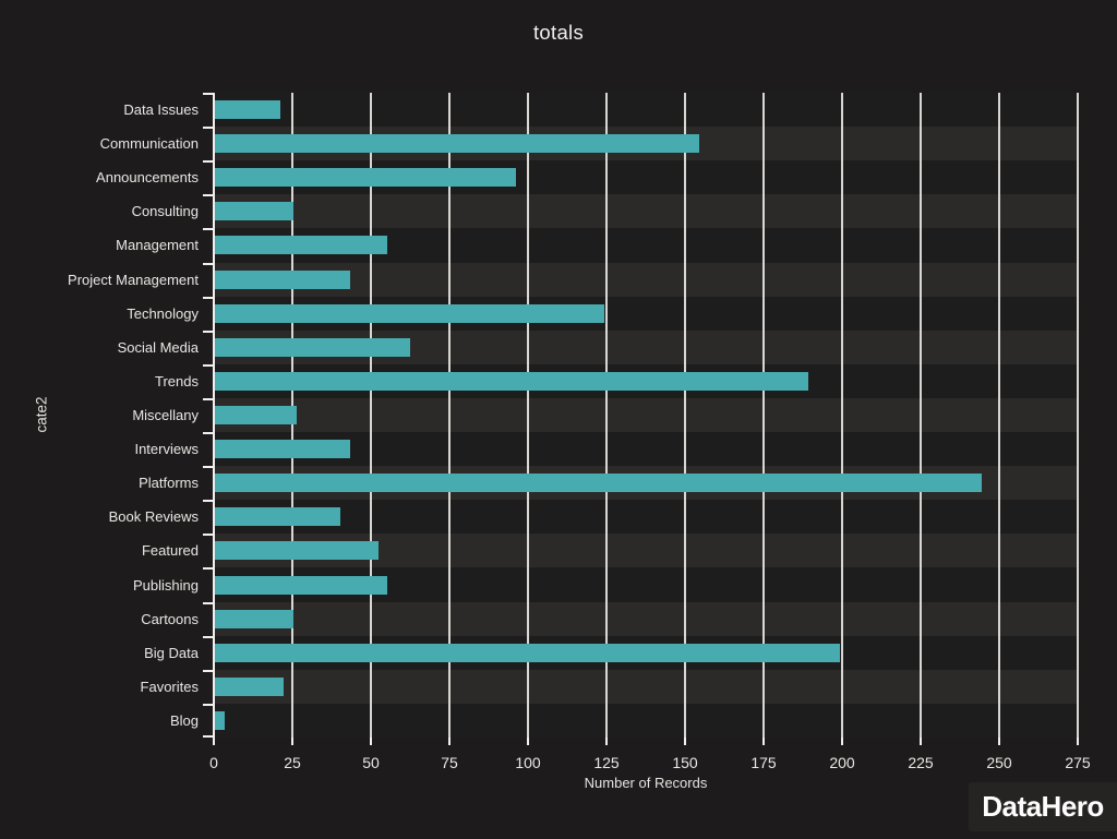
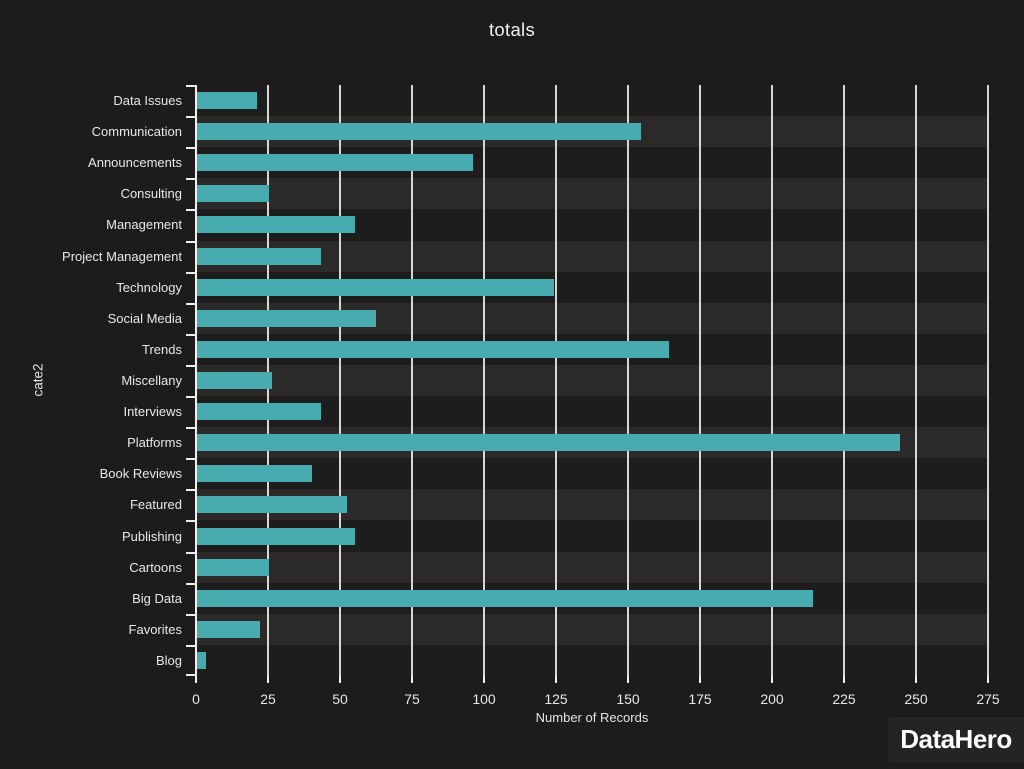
Trends: 189 -> 164
Big Data: 199 -> 214
